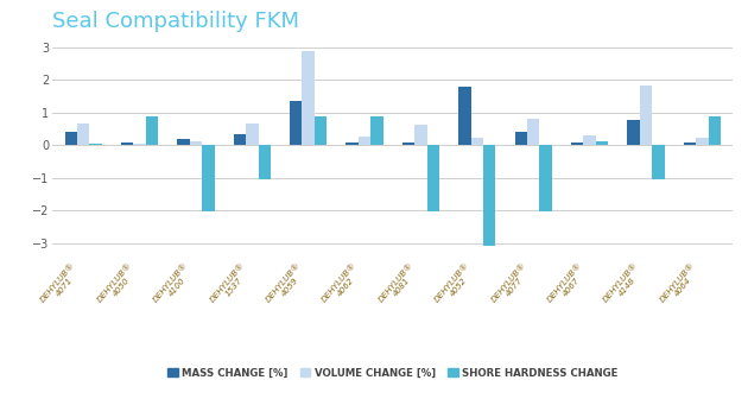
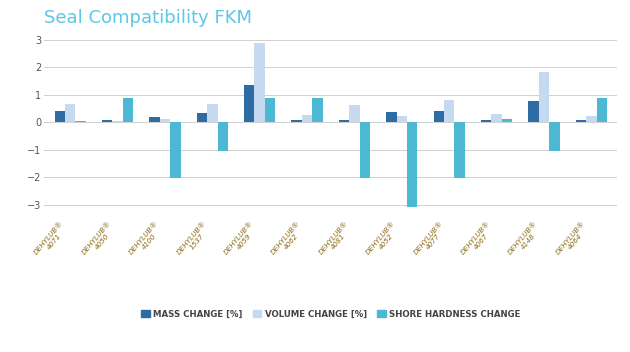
MASS CHANGE [%]/DEHYLUB® 4052: 1.80 -> 0.37
